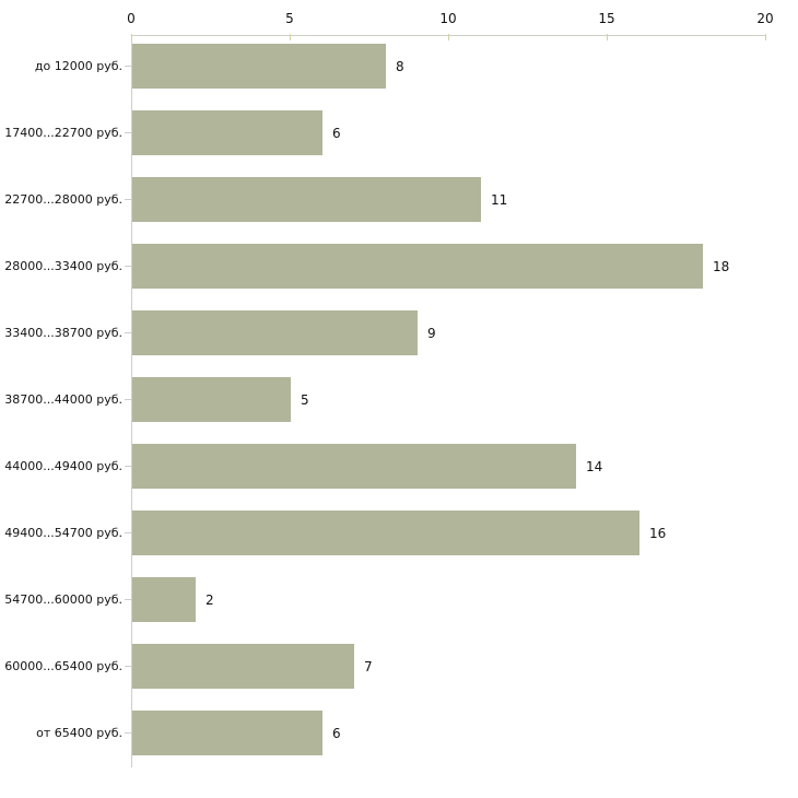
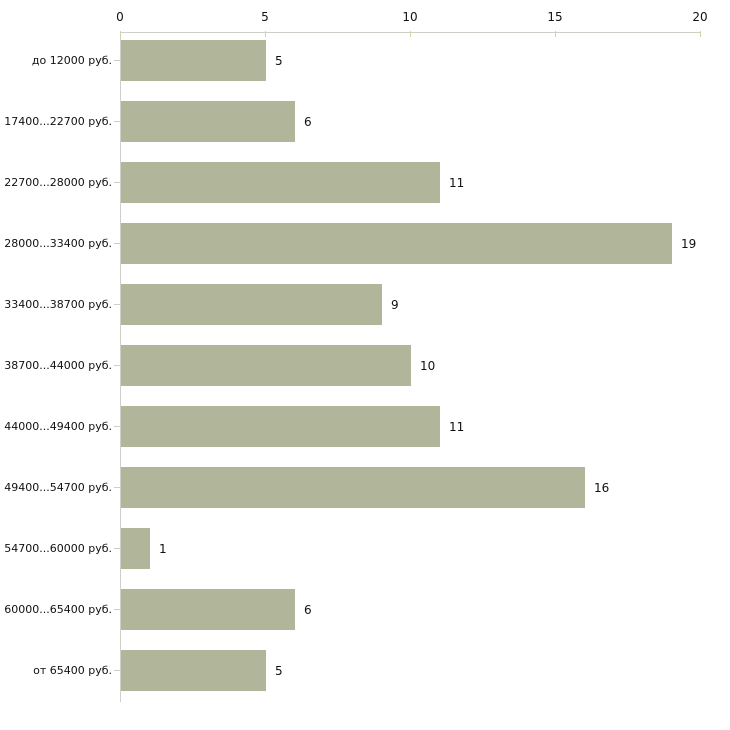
до 12000 руб.: 8 -> 5
28000...33400 руб.: 18 -> 19
38700...44000 руб.: 5 -> 10
44000...49400 руб.: 14 -> 11
54700...60000 руб.: 2 -> 1
60000...65400 руб.: 7 -> 6
от 65400 руб.: 6 -> 5
